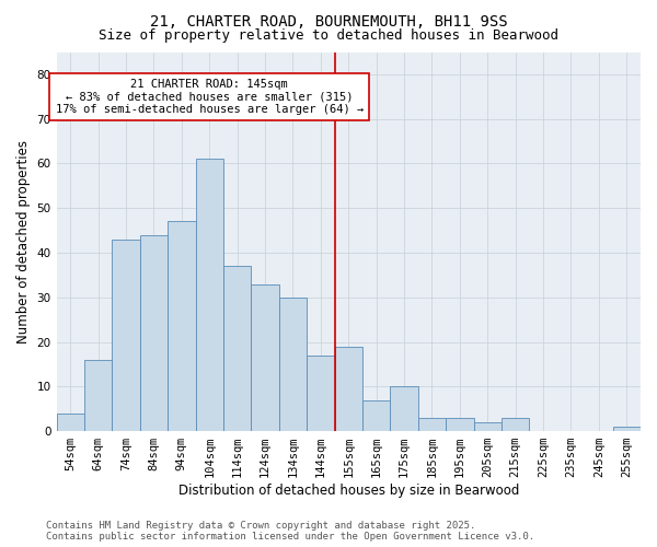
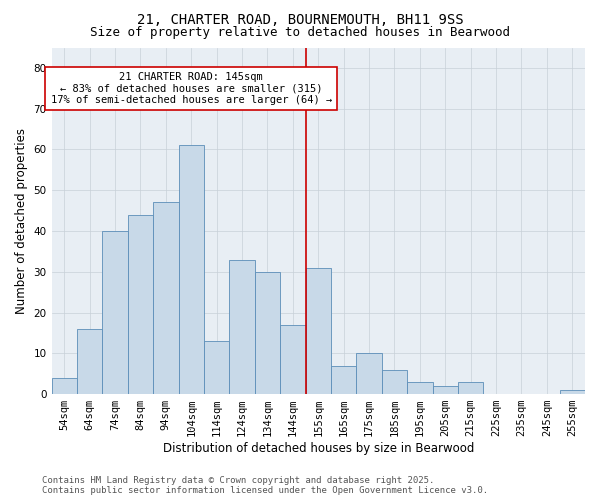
74sqm: 43 -> 40
114sqm: 37 -> 13
155sqm: 19 -> 31
185sqm: 3 -> 6
